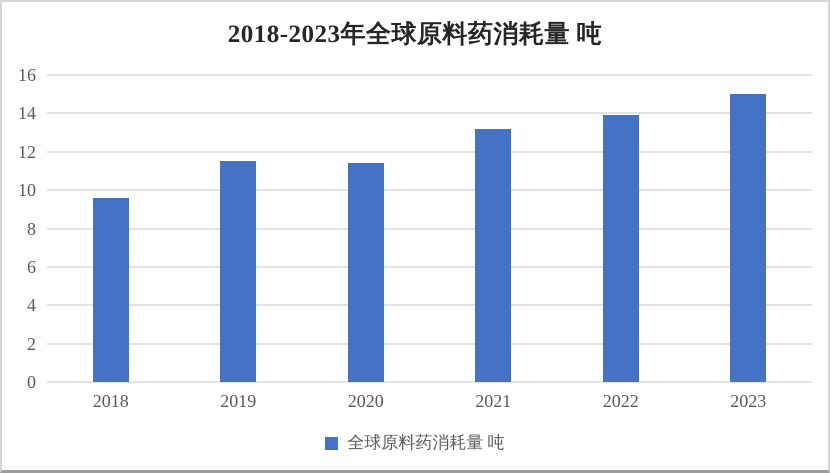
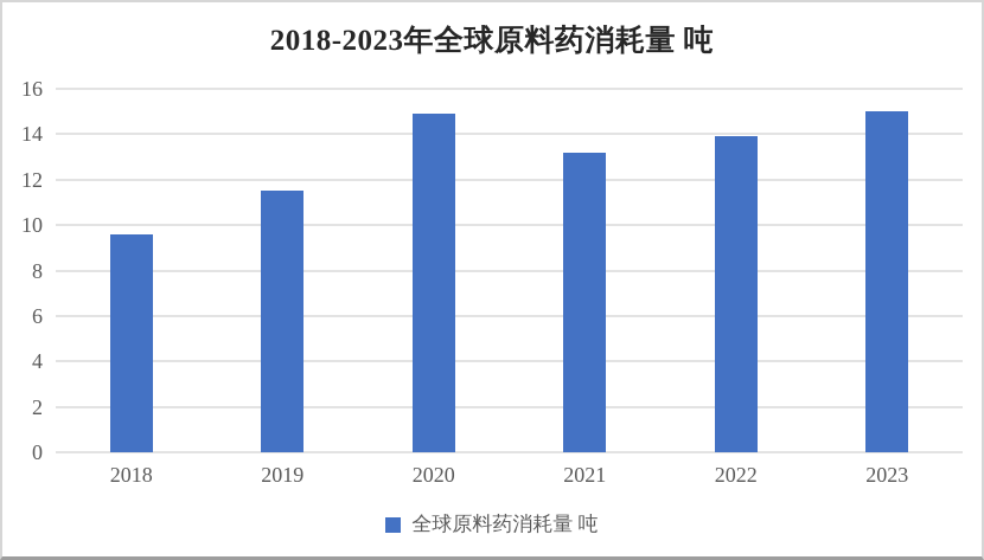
2020: 11.4 -> 14.9
